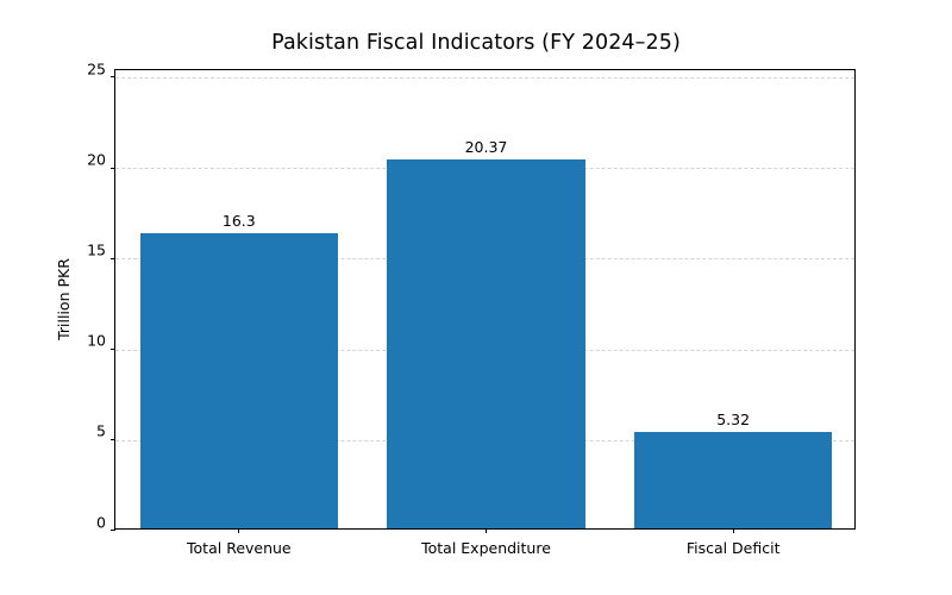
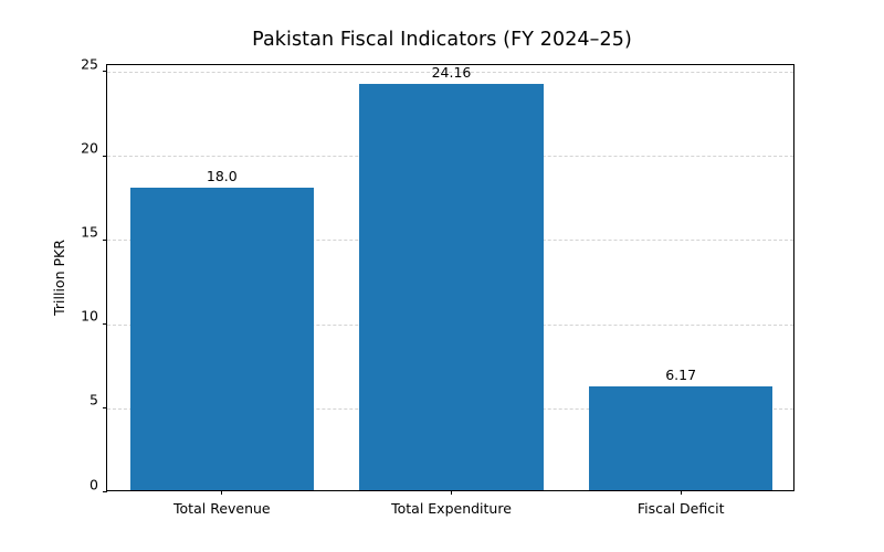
Total Revenue: 16.3 -> 18.0
Total Expenditure: 20.37 -> 24.16
Fiscal Deficit: 5.32 -> 6.17
